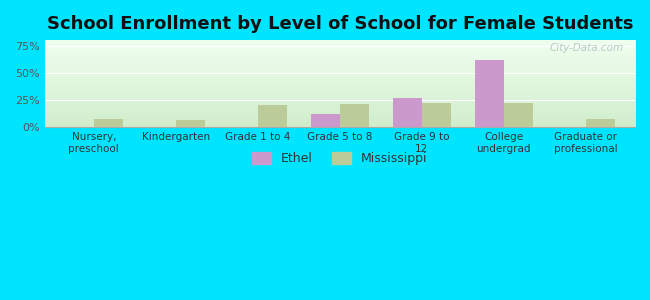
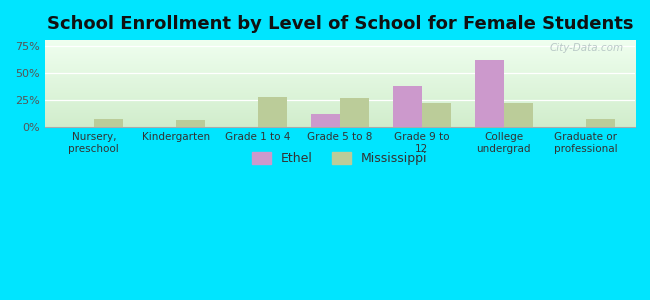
Mississippi/Grade 1 to 4: 20% -> 28%
Mississippi/Grade 5 to 8: 21% -> 27%
Ethel/Grade 9 to 12: 27% -> 38%
